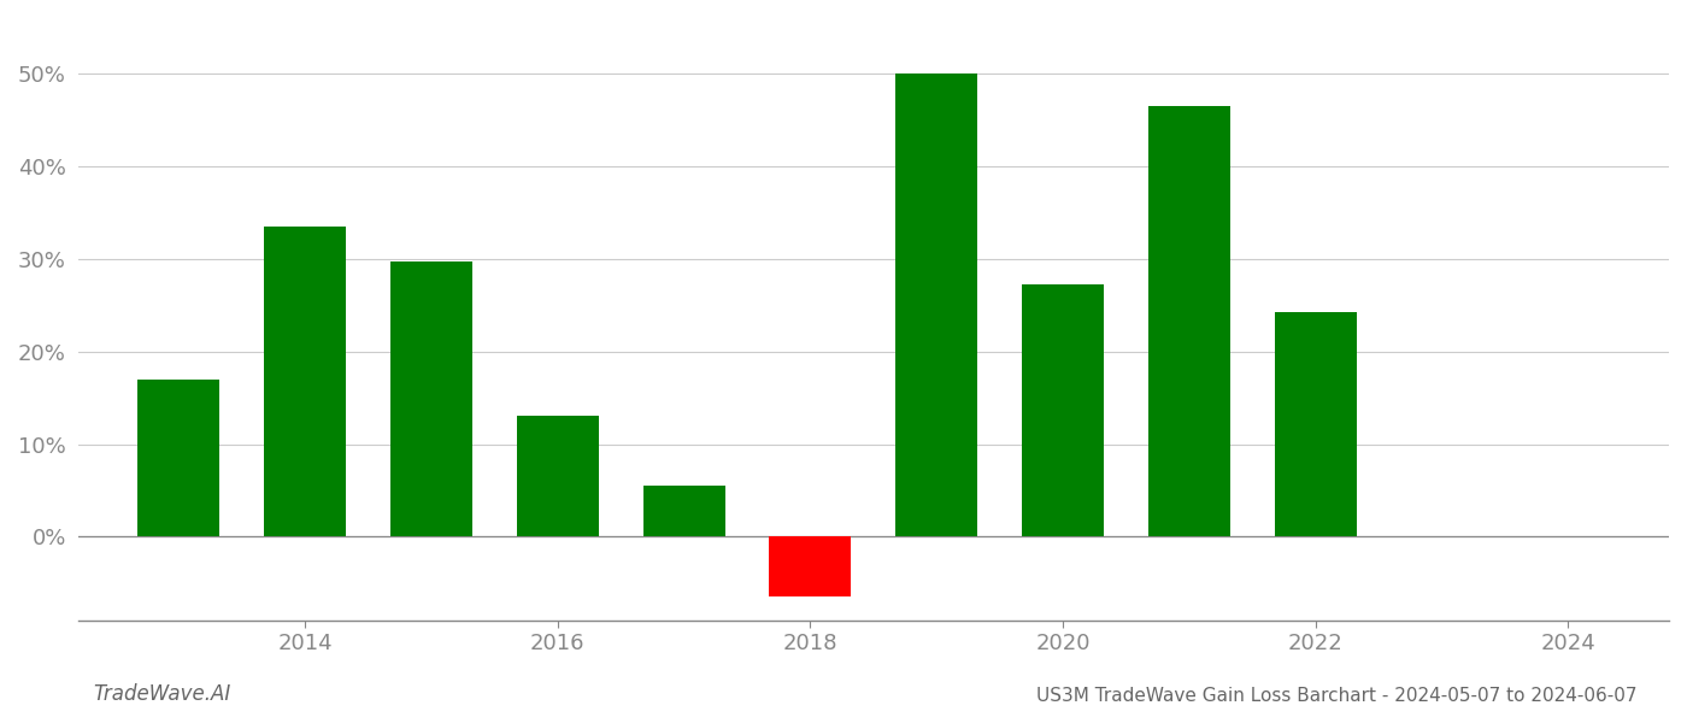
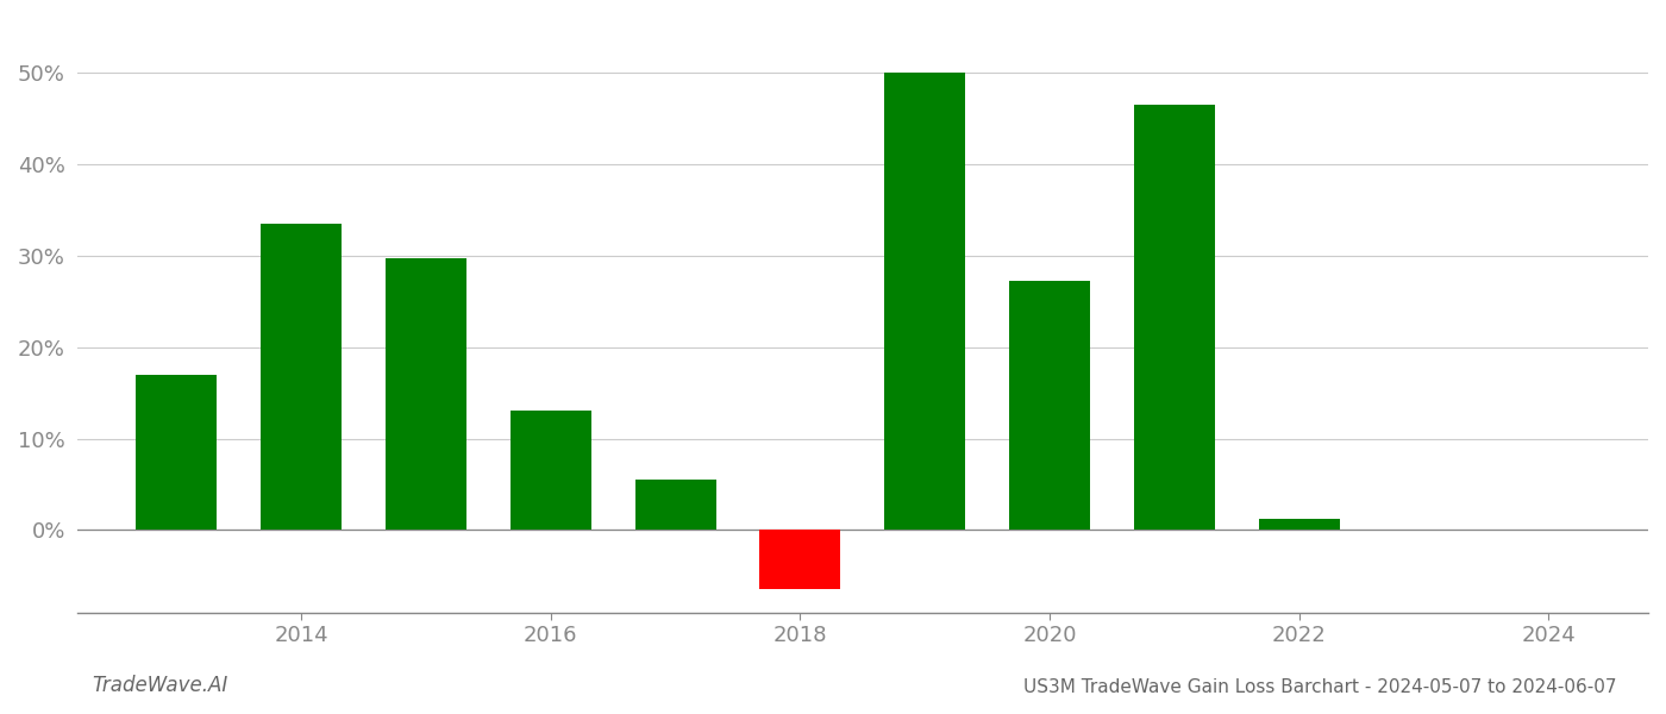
2022: 24.2% -> 1.2%
